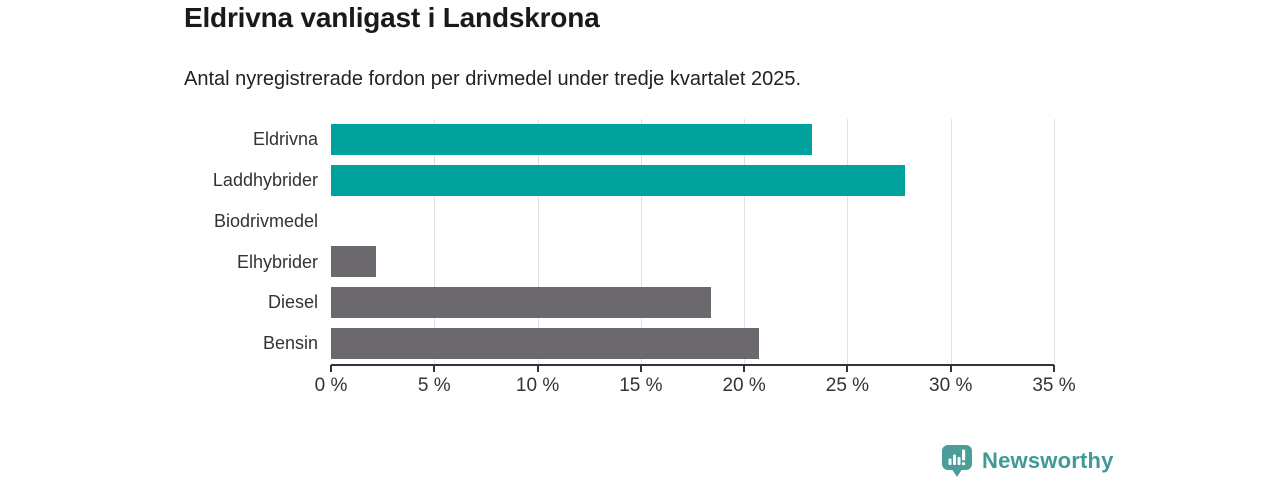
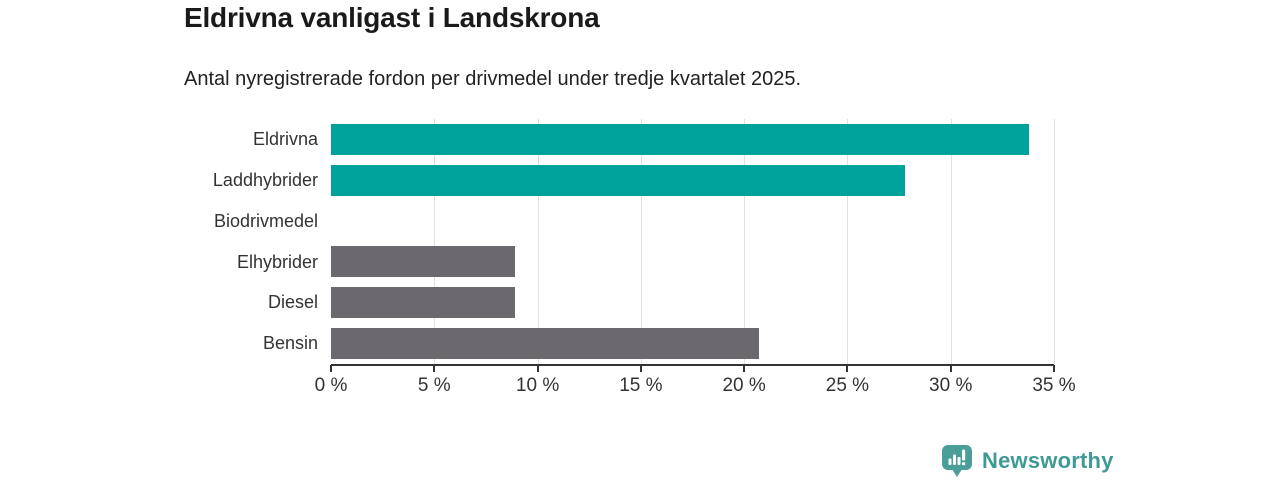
Eldrivna: 23.3% -> 33.8%
Elhybrider: 2.2% -> 8.9%
Diesel: 18.4% -> 8.9%
